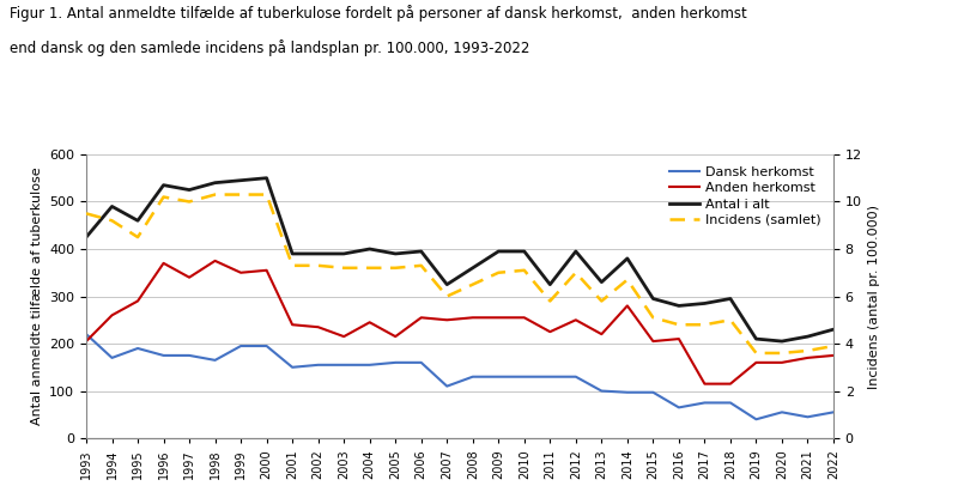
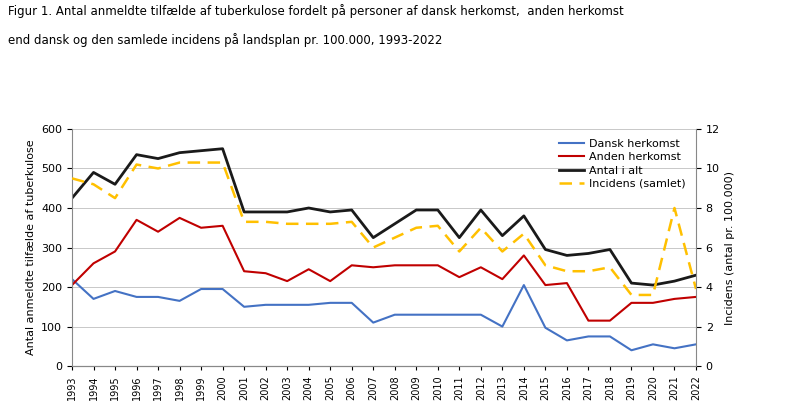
Dansk herkomst/2014: 97 -> 205
Incidens (samlet)/2021: 3.7 -> 8.0
